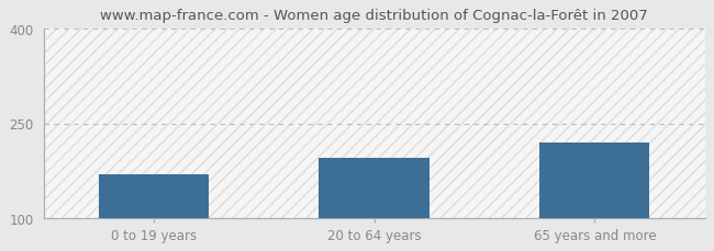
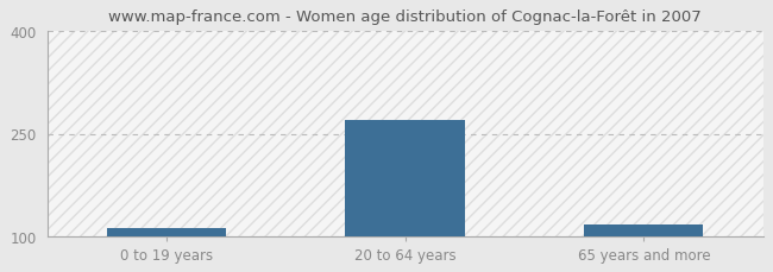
0 to 19 years: 170 -> 112
20 to 64 years: 196 -> 270
65 years and more: 220 -> 117
